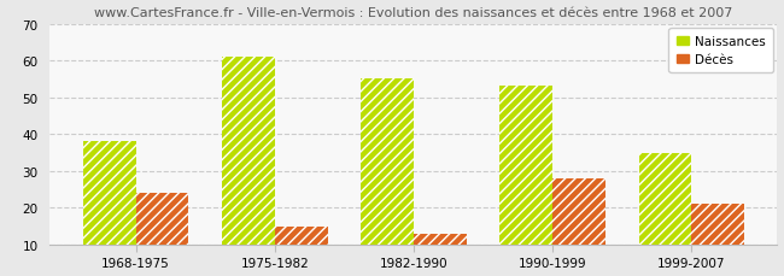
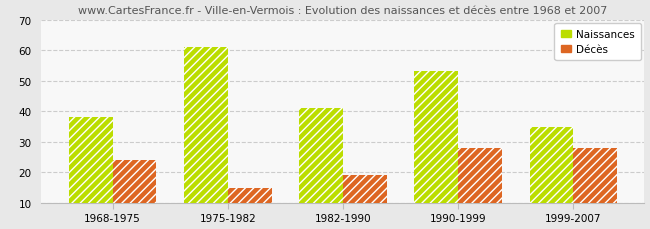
Naissances/1982-1990: 55 -> 41
Décès/1982-1990: 13 -> 19
Décès/1999-2007: 21 -> 28
